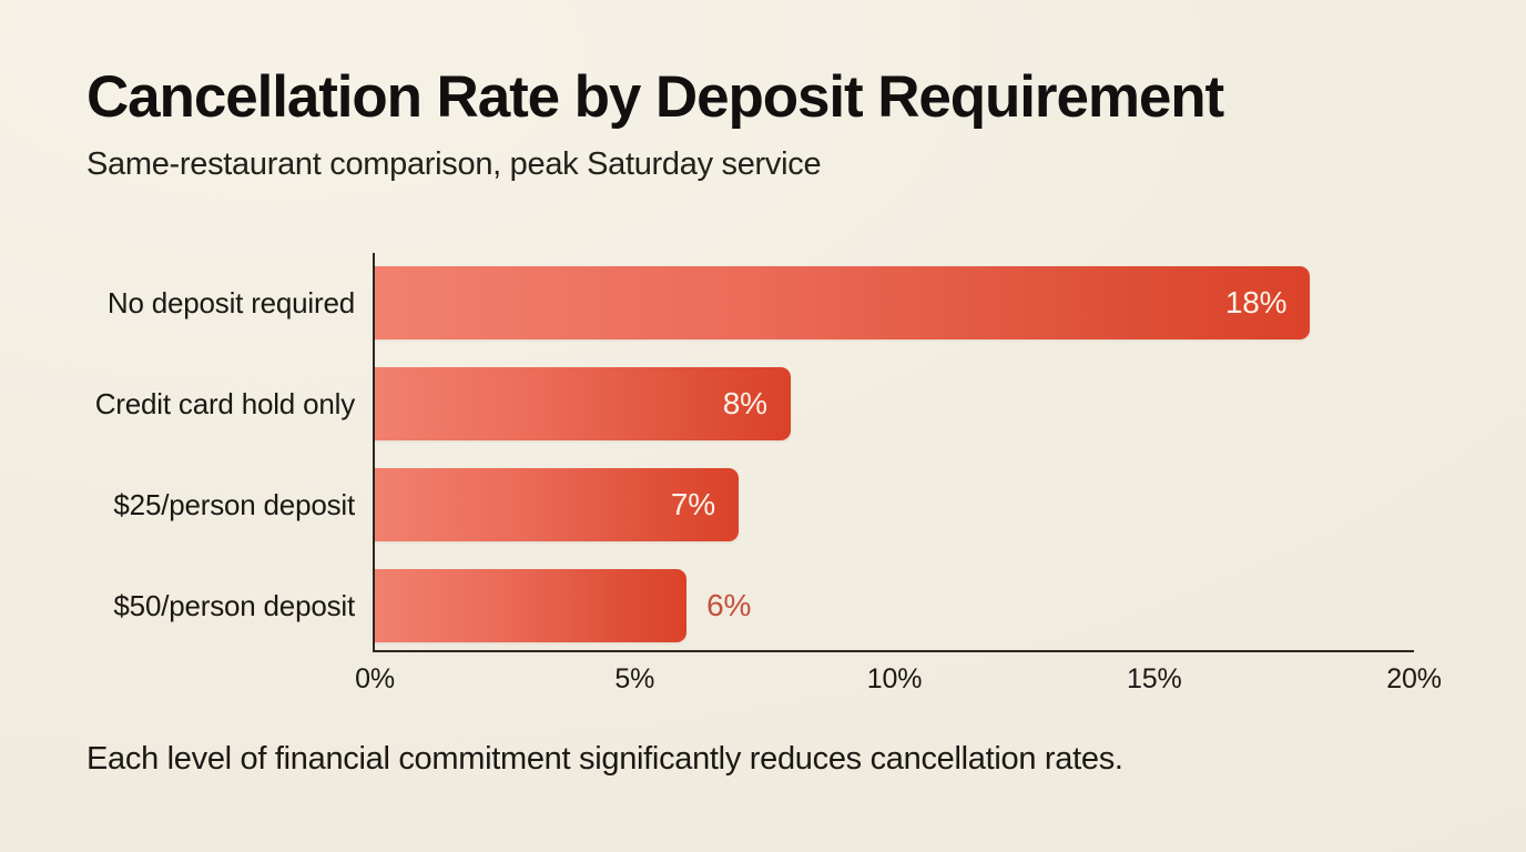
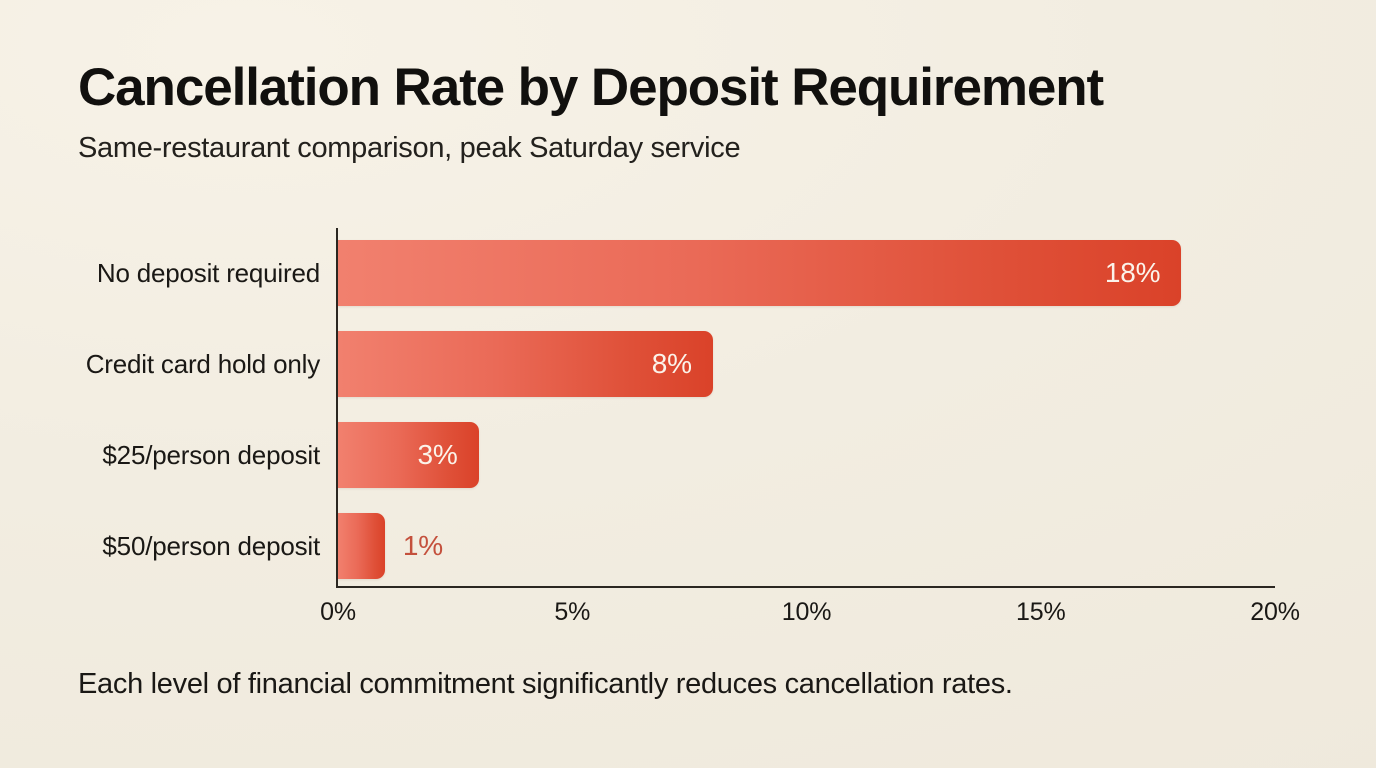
$25/person deposit: 7% -> 3%
$50/person deposit: 6% -> 1%
